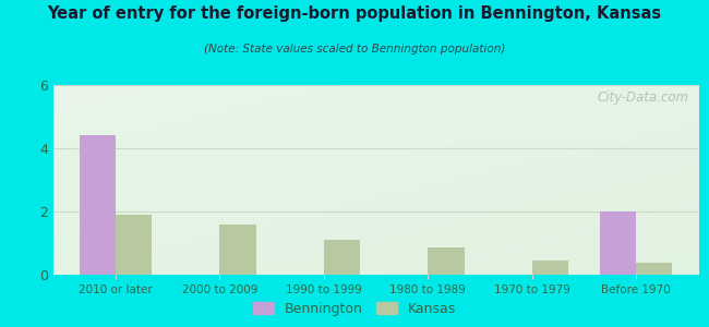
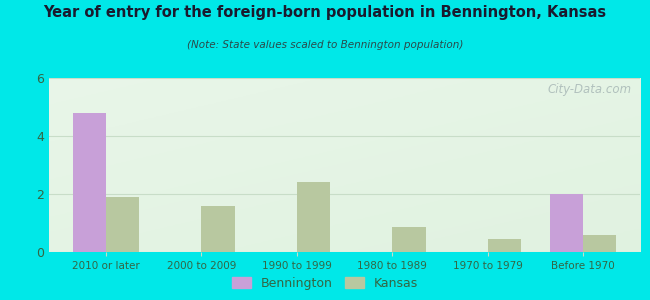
Bennington/2010 or later: 4.4 -> 4.8
Kansas/1990 to 1999: 1.10 -> 2.40
Kansas/Before 1970: 0.38 -> 0.60
